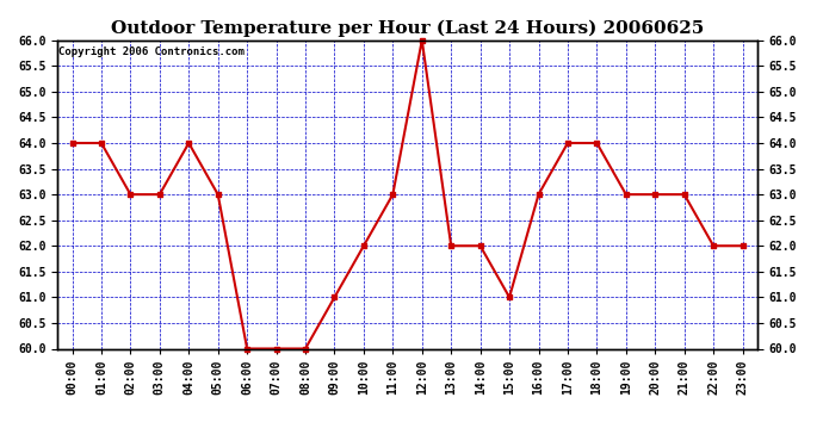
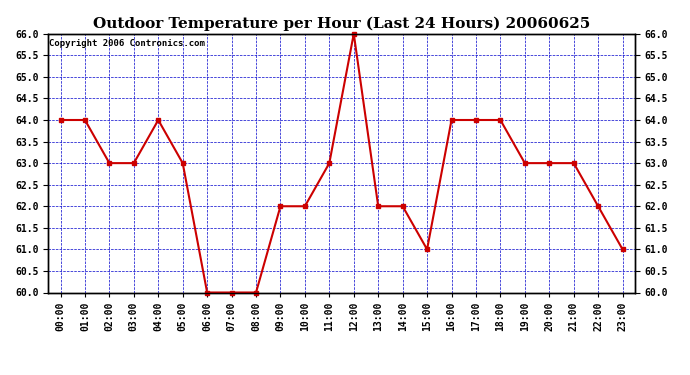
09:00: 61 -> 62
16:00: 63 -> 64
23:00: 62 -> 61
